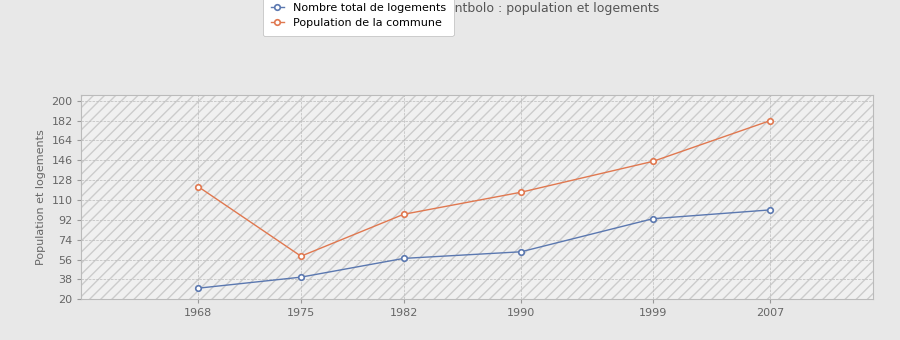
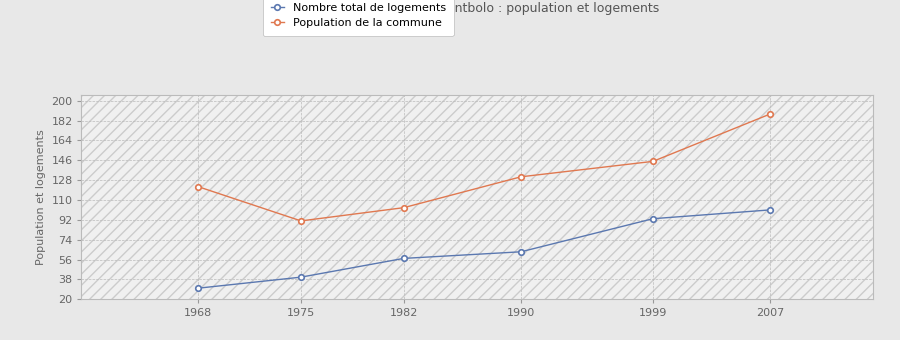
Population de la commune/1975: 59 -> 91
Population de la commune/1982: 97 -> 103
Population de la commune/1990: 117 -> 131
Population de la commune/2007: 182 -> 188
